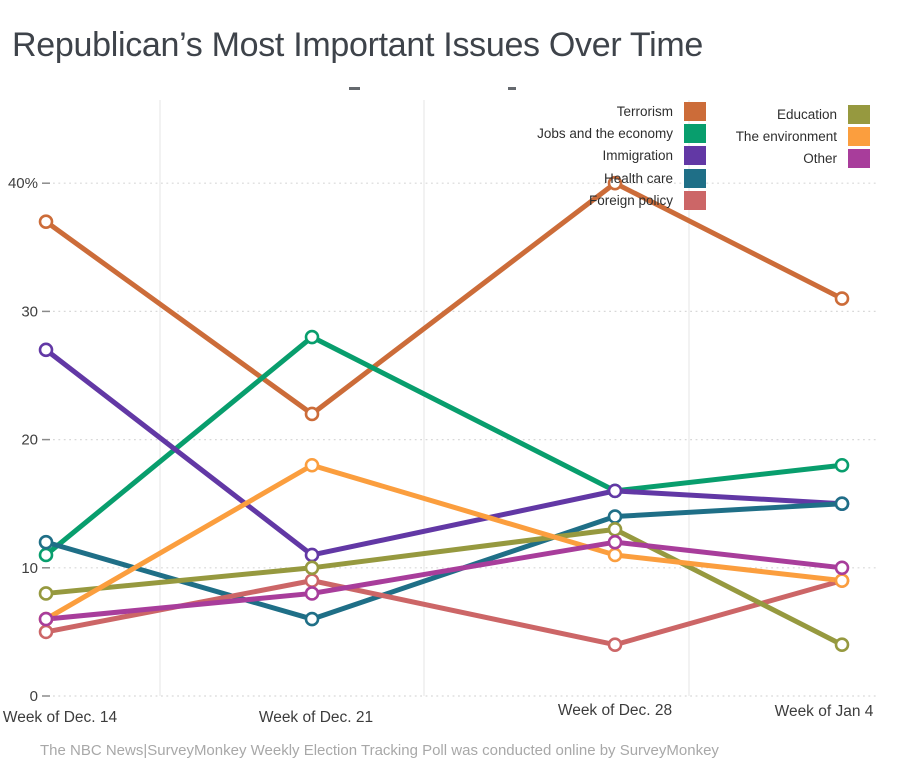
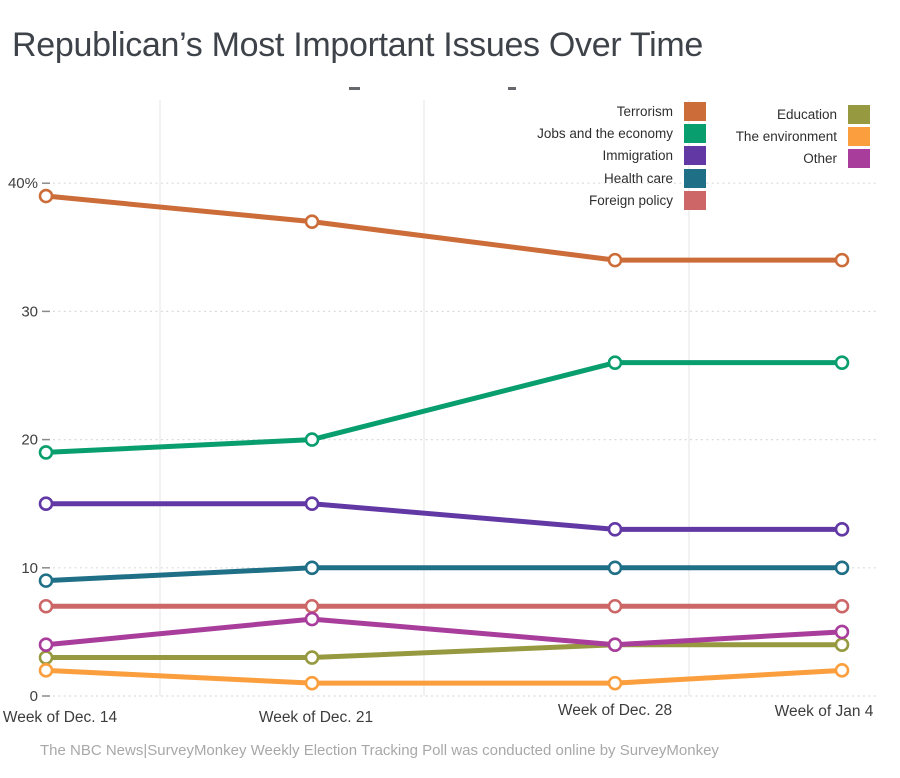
Terrorism/Week of Dec. 14: 37% -> 39%
Jobs and the economy/Week of Dec. 14: 11% -> 19%
Immigration/Week of Dec. 14: 27% -> 15%
Health care/Week of Dec. 14: 12% -> 9%
Foreign policy/Week of Dec. 14: 5% -> 7%
Education/Week of Dec. 14: 8% -> 3%
The environment/Week of Dec. 14: 6% -> 2%
Other/Week of Dec. 14: 6% -> 4%
Terrorism/Week of Dec. 21: 22% -> 37%
Jobs and the economy/Week of Dec. 21: 28% -> 20%
Immigration/Week of Dec. 21: 11% -> 15%
Health care/Week of Dec. 21: 6% -> 10%
Foreign policy/Week of Dec. 21: 9% -> 7%
Education/Week of Dec. 21: 10% -> 3%
The environment/Week of Dec. 21: 18% -> 1%
Other/Week of Dec. 21: 8% -> 6%
Terrorism/Week of Dec. 28: 40% -> 34%
Jobs and the economy/Week of Dec. 28: 16% -> 26%
Immigration/Week of Dec. 28: 16% -> 13%
Health care/Week of Dec. 28: 14% -> 10%
Foreign policy/Week of Dec. 28: 4% -> 7%
Education/Week of Dec. 28: 13% -> 4%
The environment/Week of Dec. 28: 11% -> 1%
Other/Week of Dec. 28: 12% -> 4%
Terrorism/Week of Jan 4: 31% -> 34%
Jobs and the economy/Week of Jan 4: 18% -> 26%
Immigration/Week of Jan 4: 15% -> 13%
Health care/Week of Jan 4: 15% -> 10%
Foreign policy/Week of Jan 4: 9% -> 7%
The environment/Week of Jan 4: 9% -> 2%
Other/Week of Jan 4: 10% -> 5%
